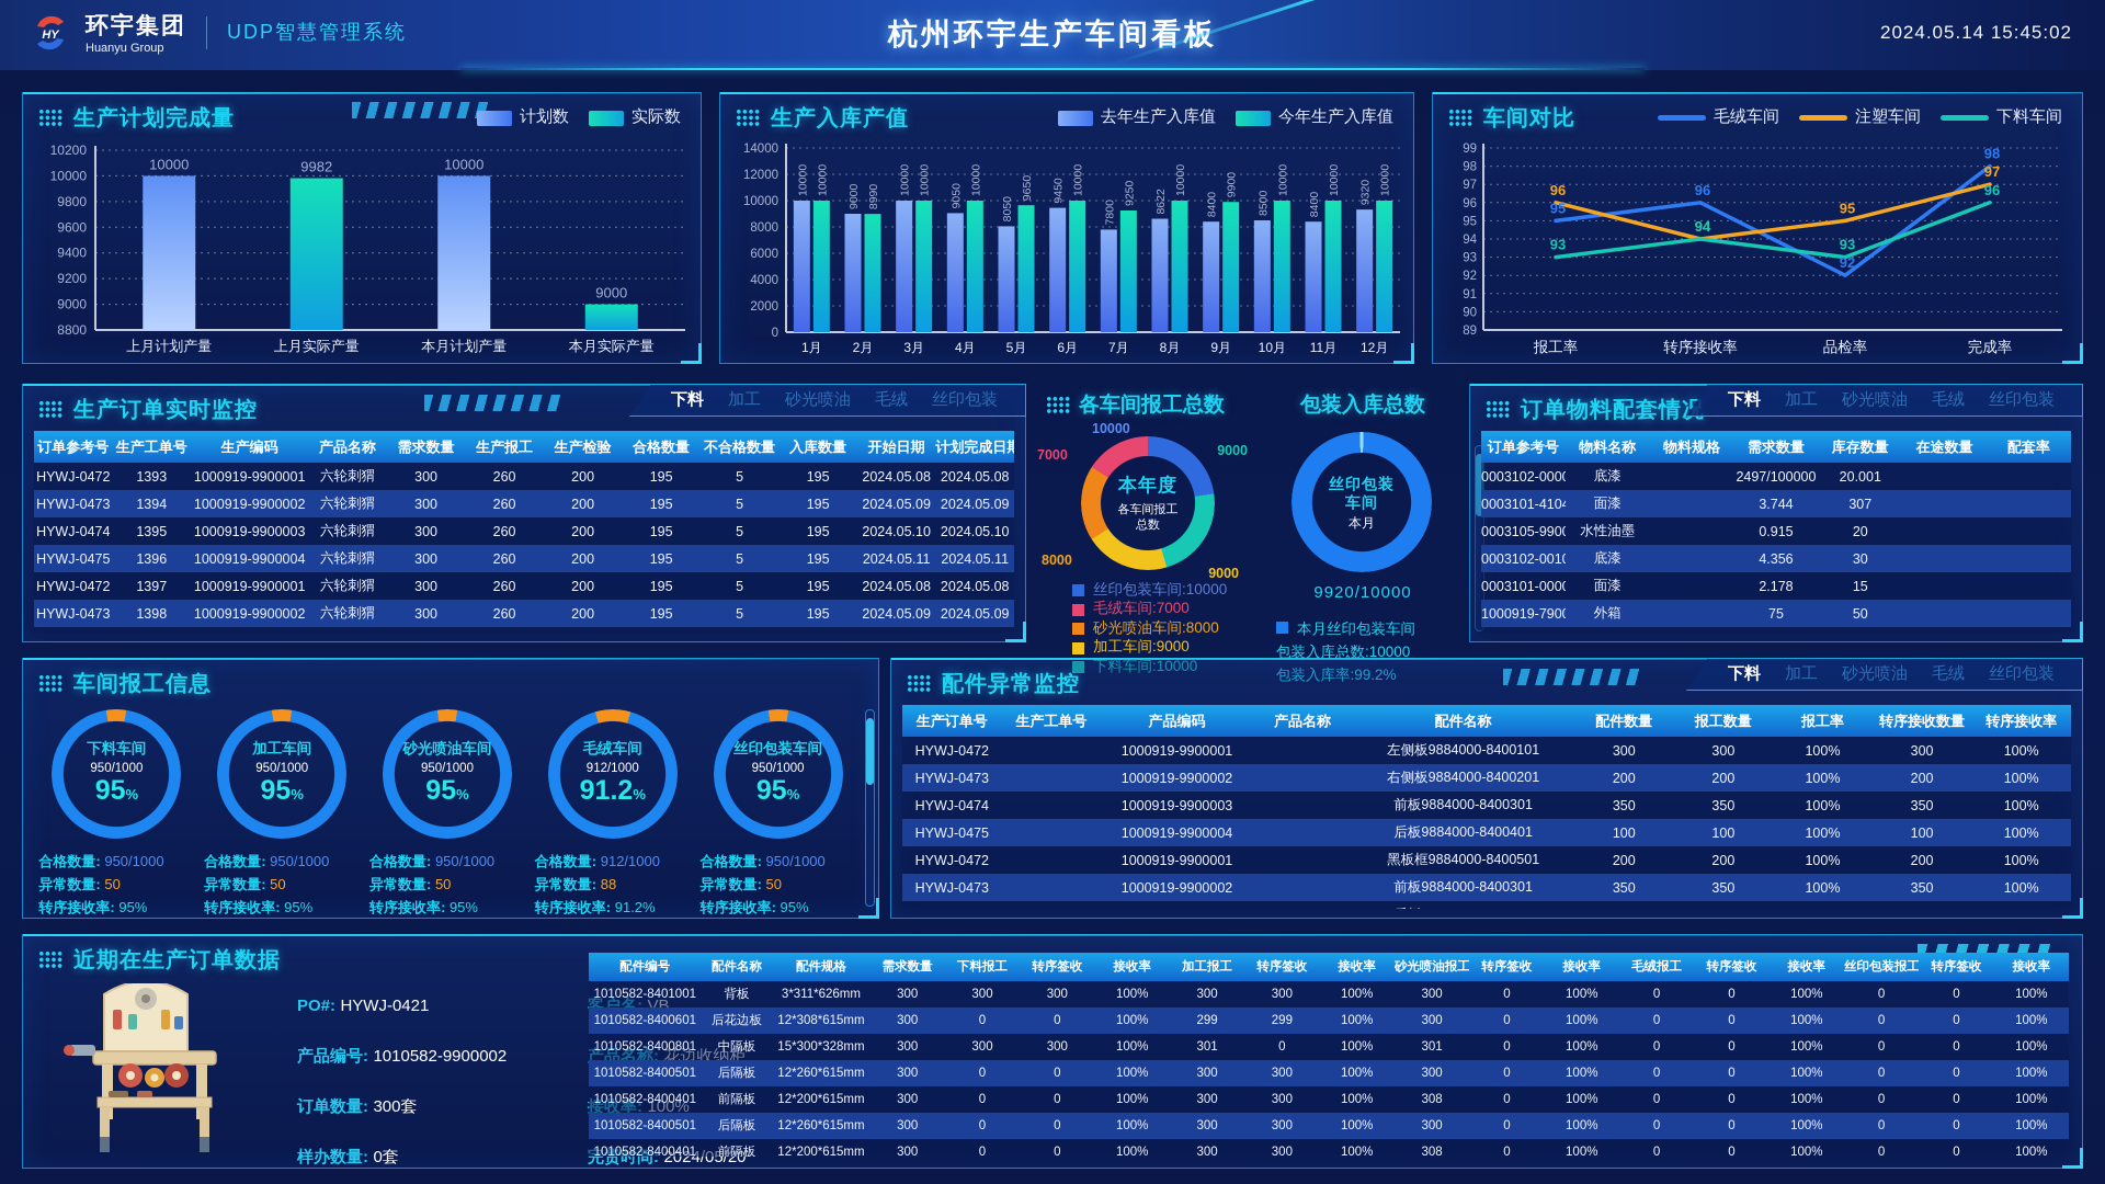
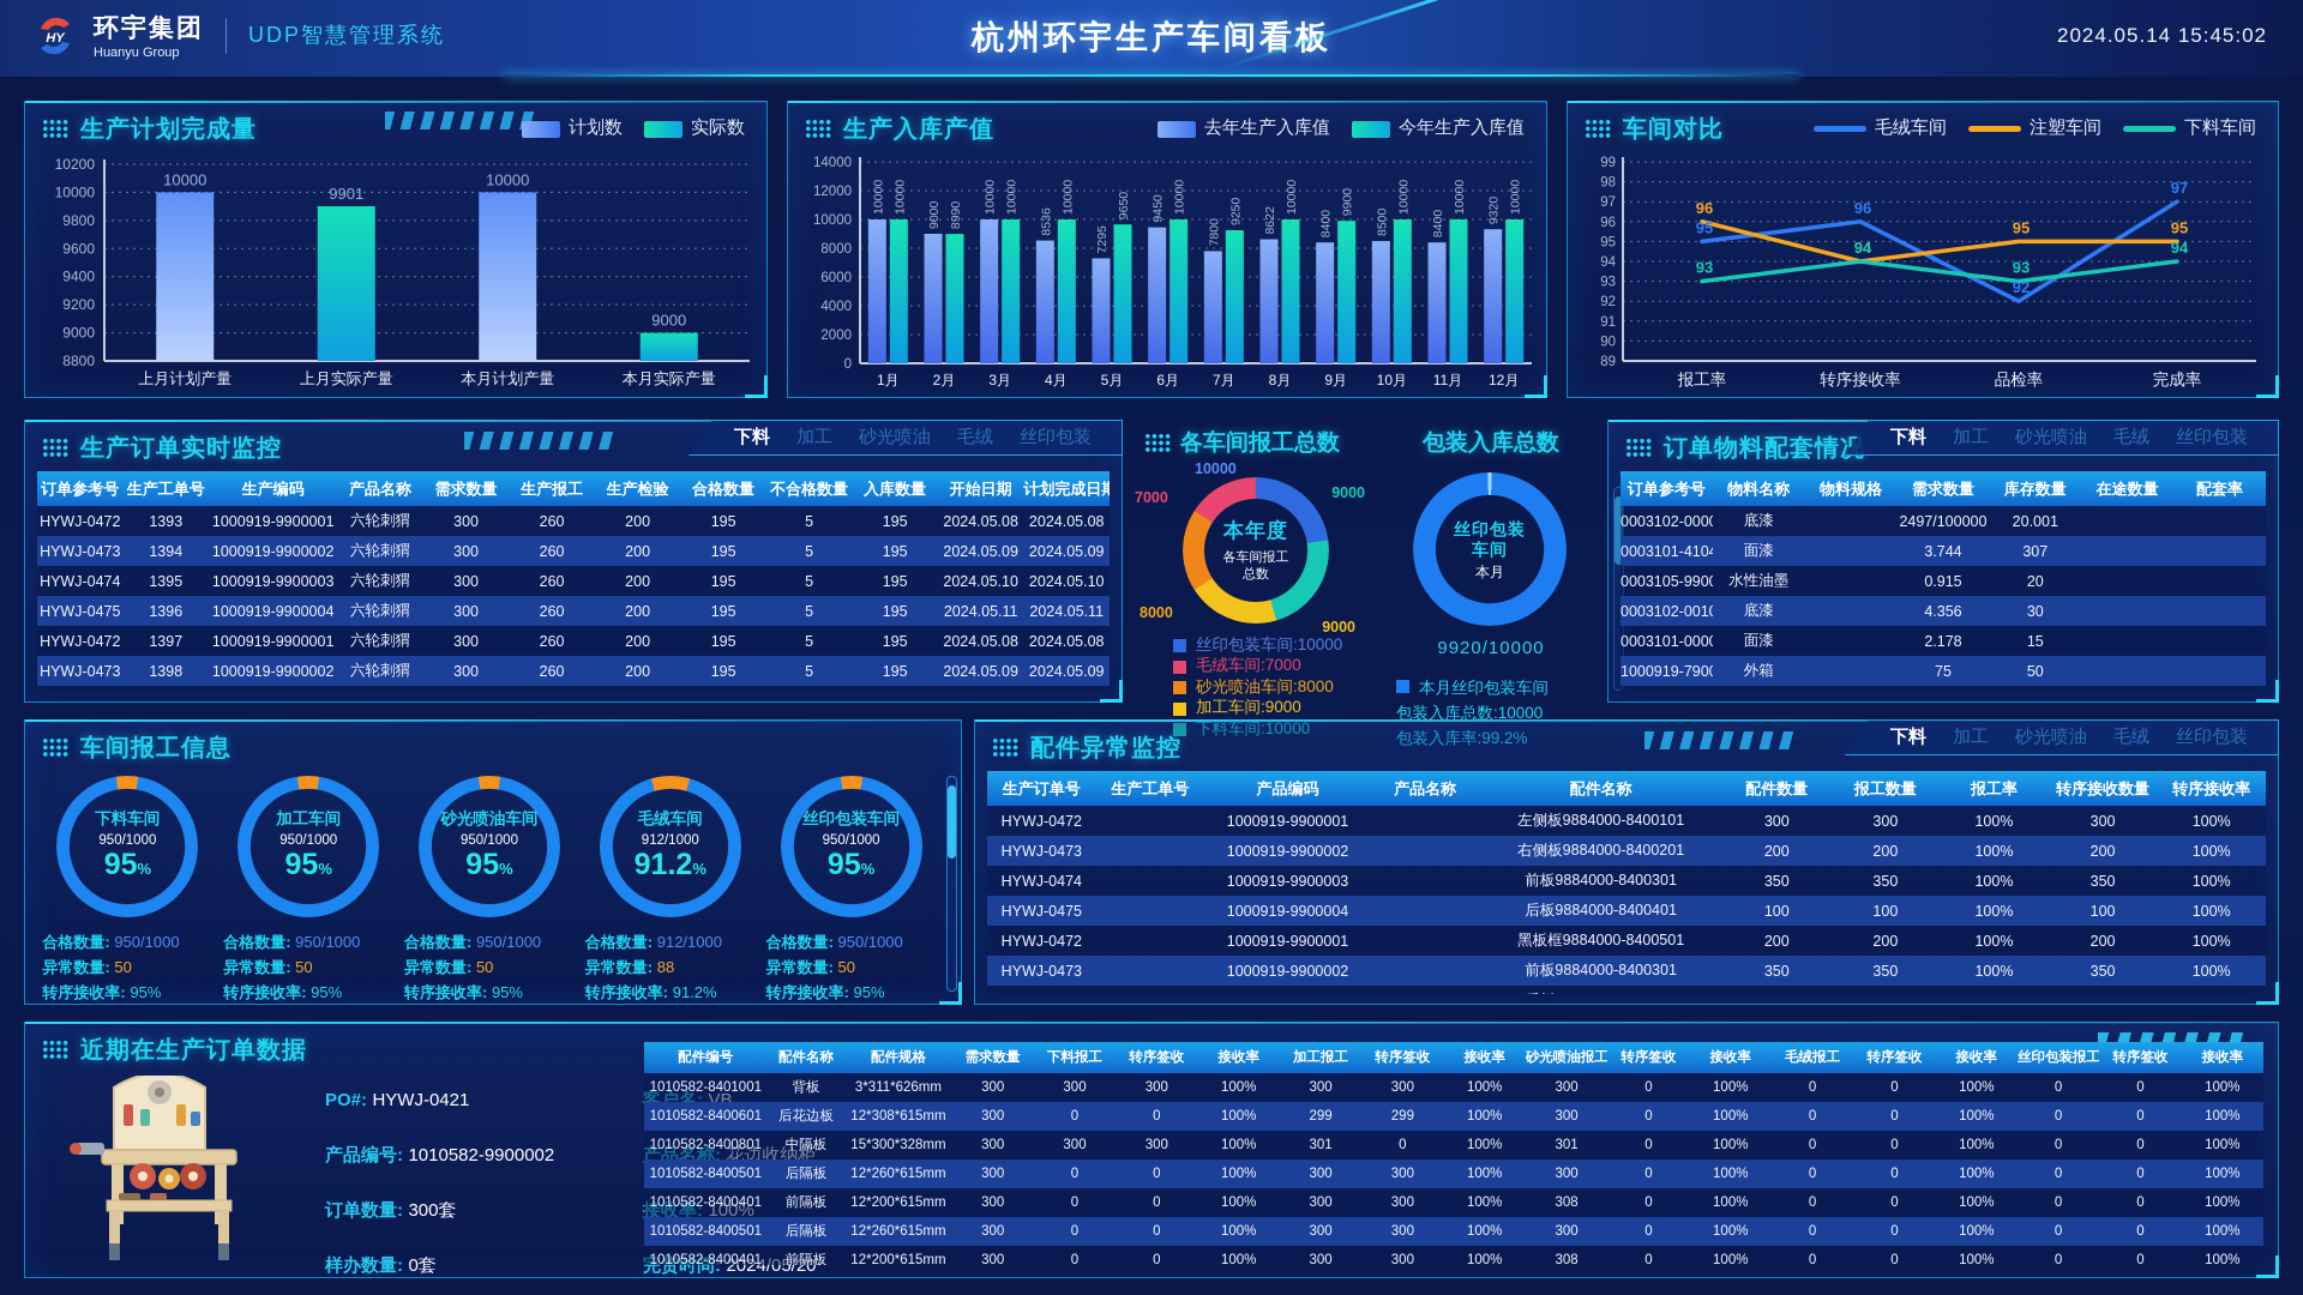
生产计划完成量/上月实际产量: 9982 -> 9901
生产入库产值/去年生产入库值/4月: 9050 -> 8536
生产入库产值/去年生产入库值/5月: 8050 -> 7295
车间对比/毛绒车间/完成率: 98 -> 97
车间对比/注塑车间/完成率: 97 -> 95
车间对比/下料车间/完成率: 96 -> 94
